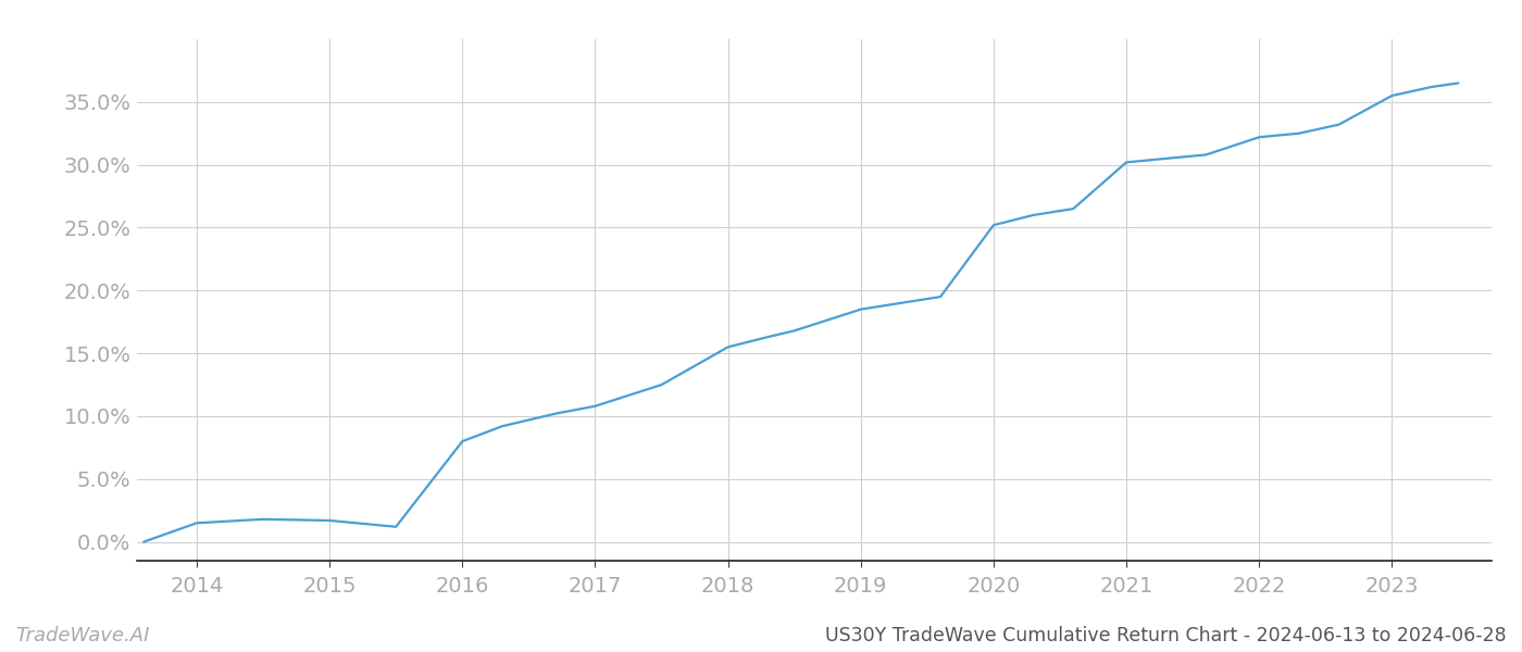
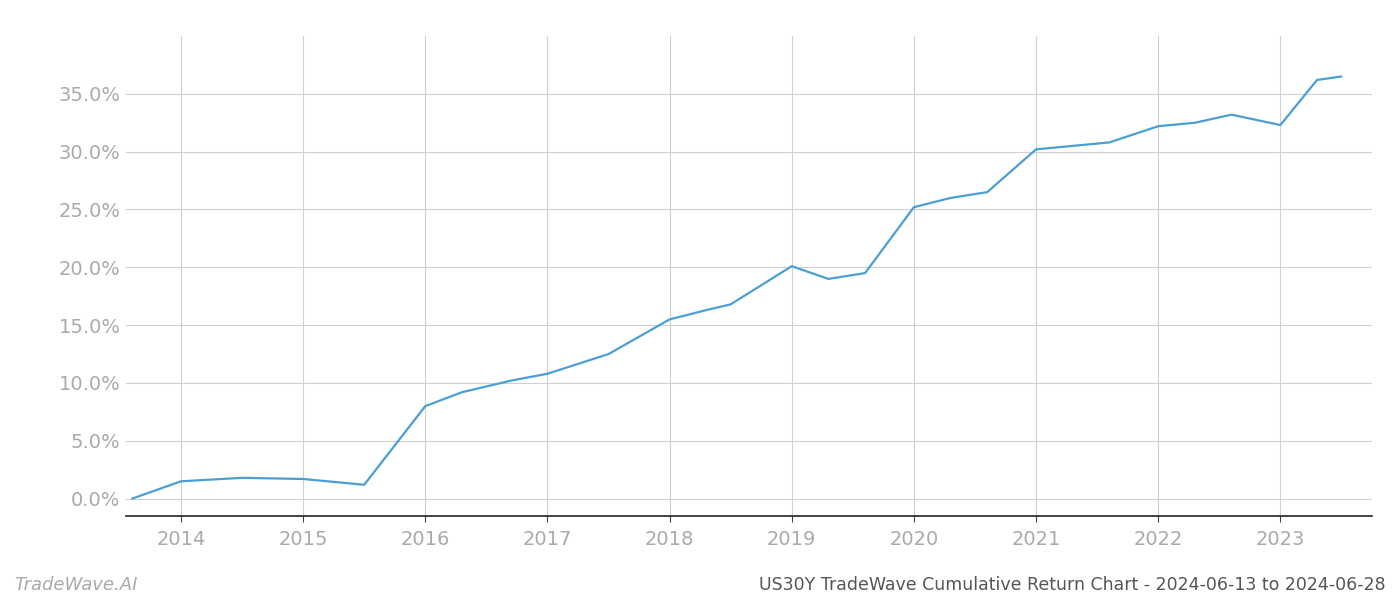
2019: 18.5% -> 20.1%
2023: 35.5% -> 32.3%
